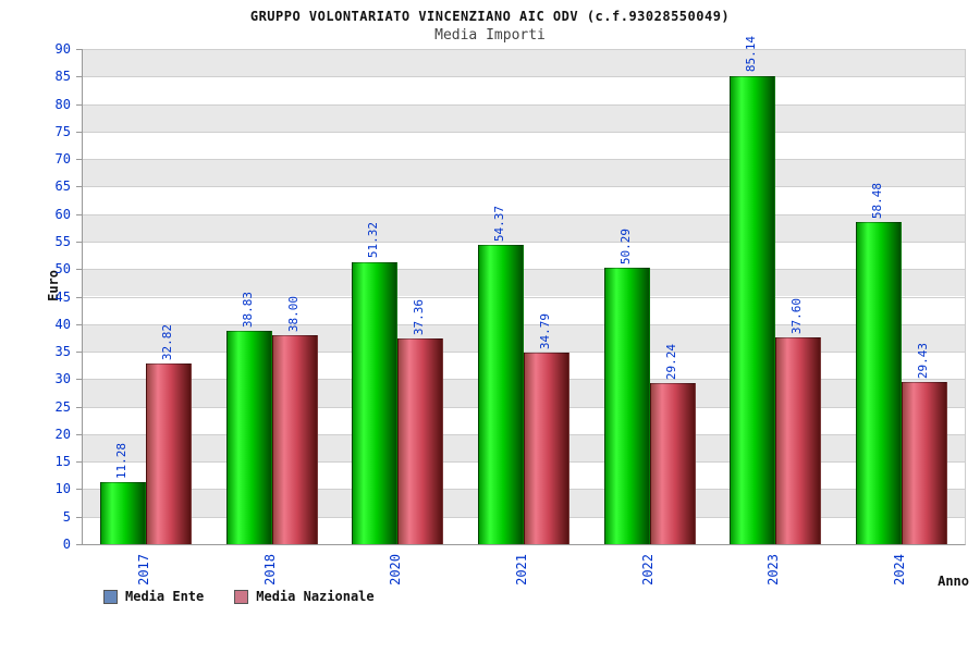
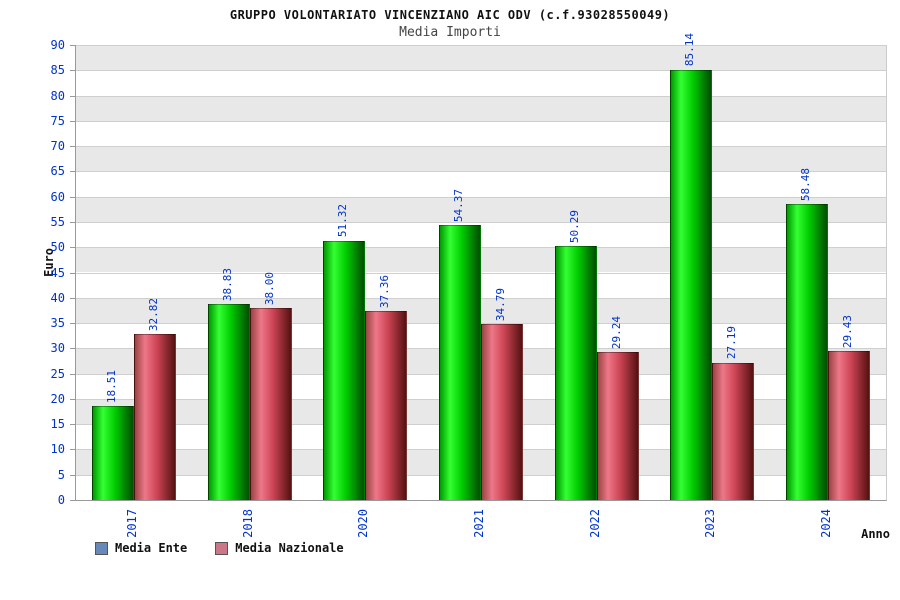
Media Ente/2017: 11.28 -> 18.51
Media Nazionale/2023: 37.60 -> 27.19
